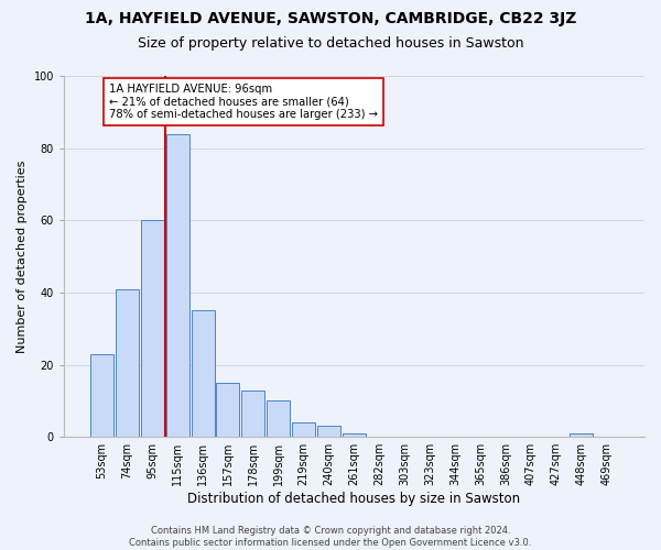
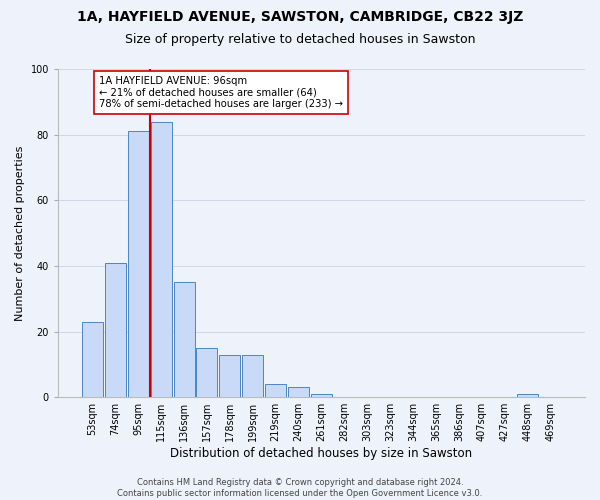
95sqm: 60 -> 81
199sqm: 10 -> 13
